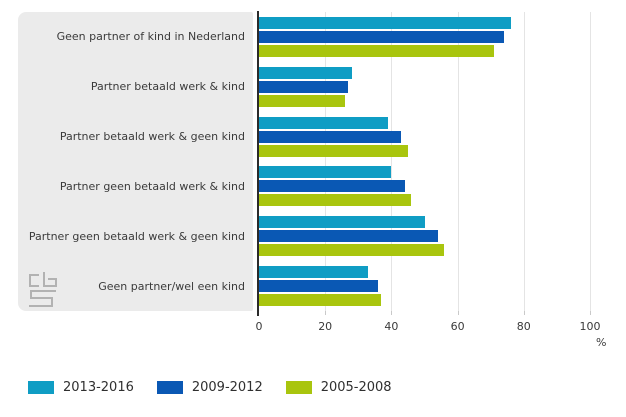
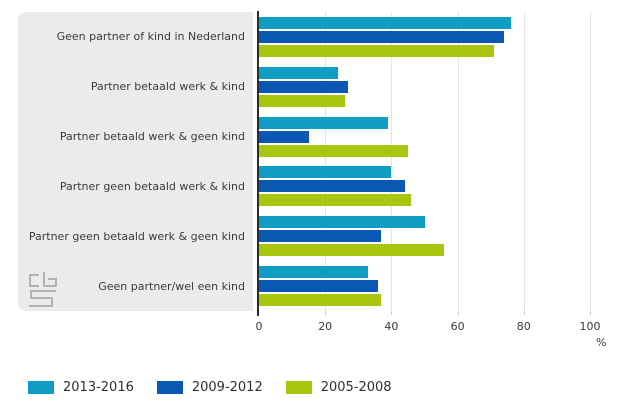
2013-2016/Partner betaald werk & kind: 28 -> 24
2009-2012/Partner betaald werk & geen kind: 43 -> 15
2009-2012/Partner geen betaald werk & geen kind: 54 -> 37
